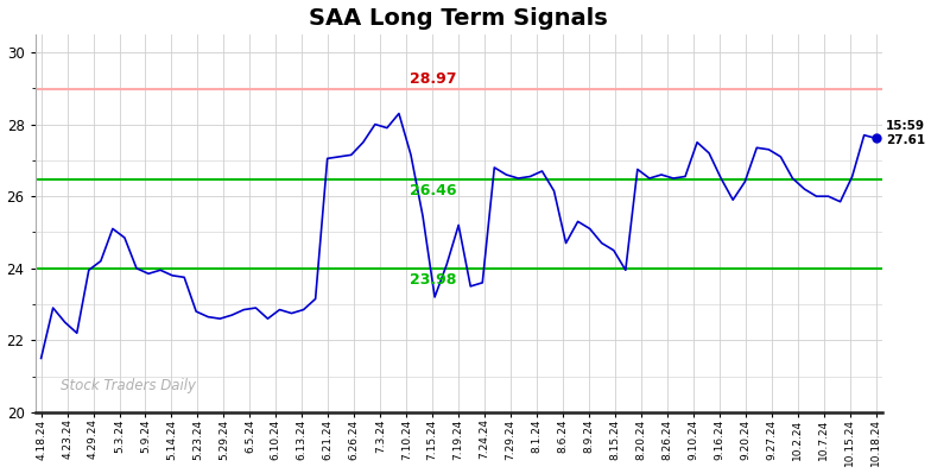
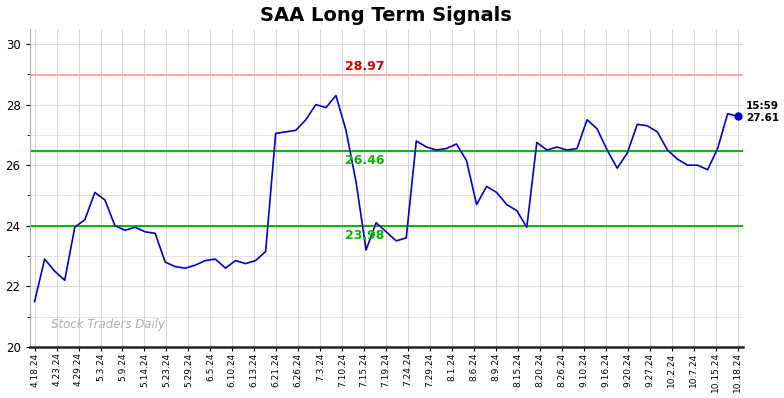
7.19.24: 25.20 -> 23.80
